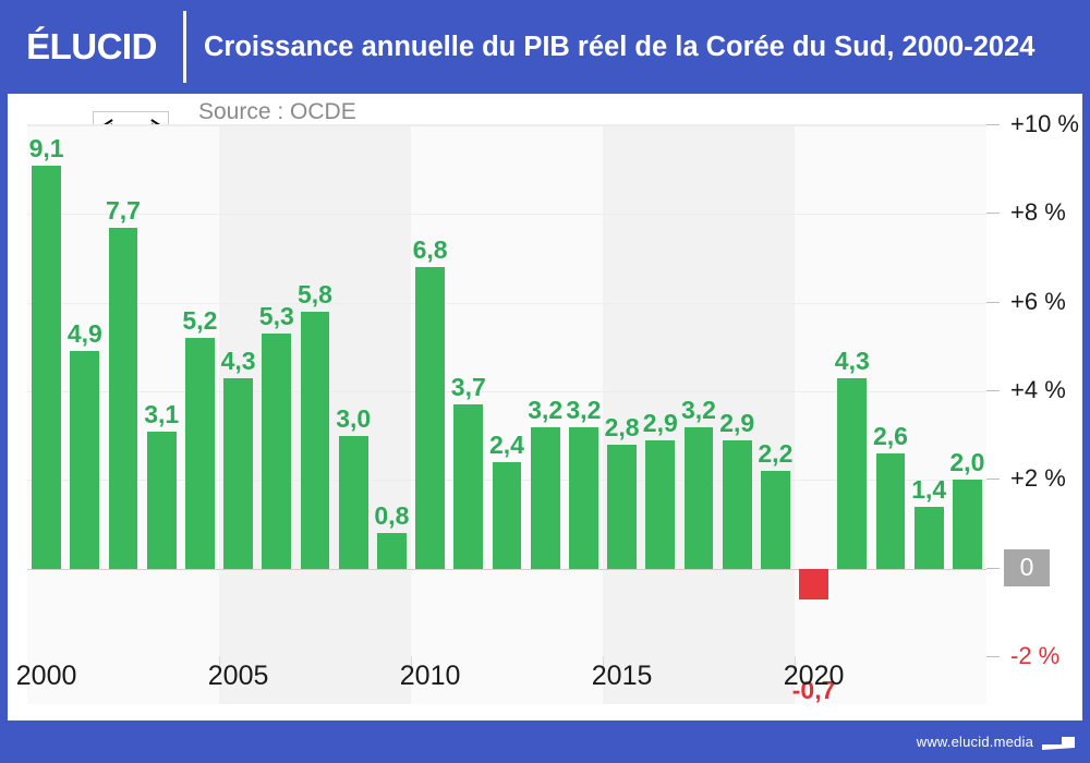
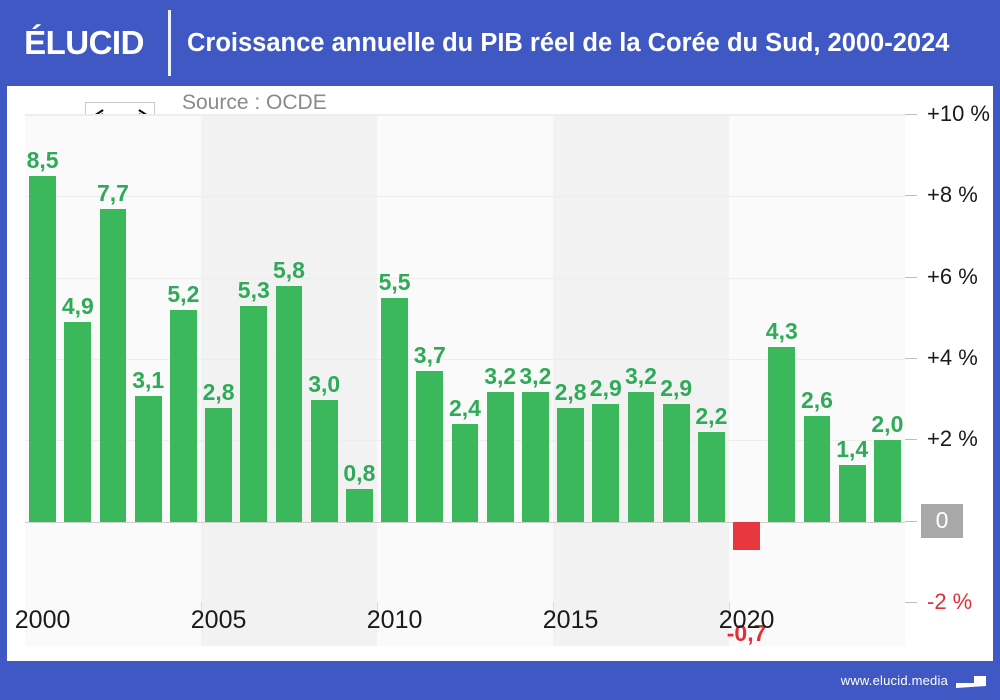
2000: 9,1 -> 8,5
2005: 4,3 -> 2,8
2010: 6,8 -> 5,5
